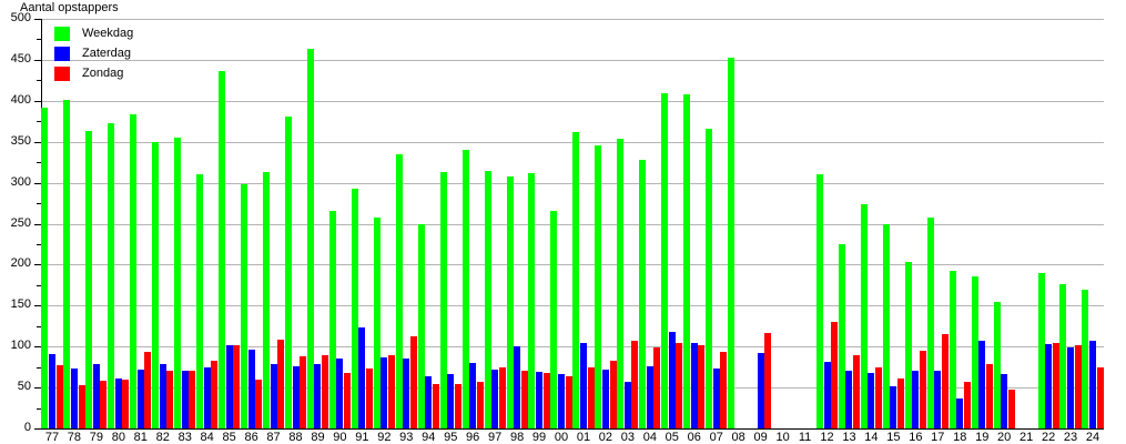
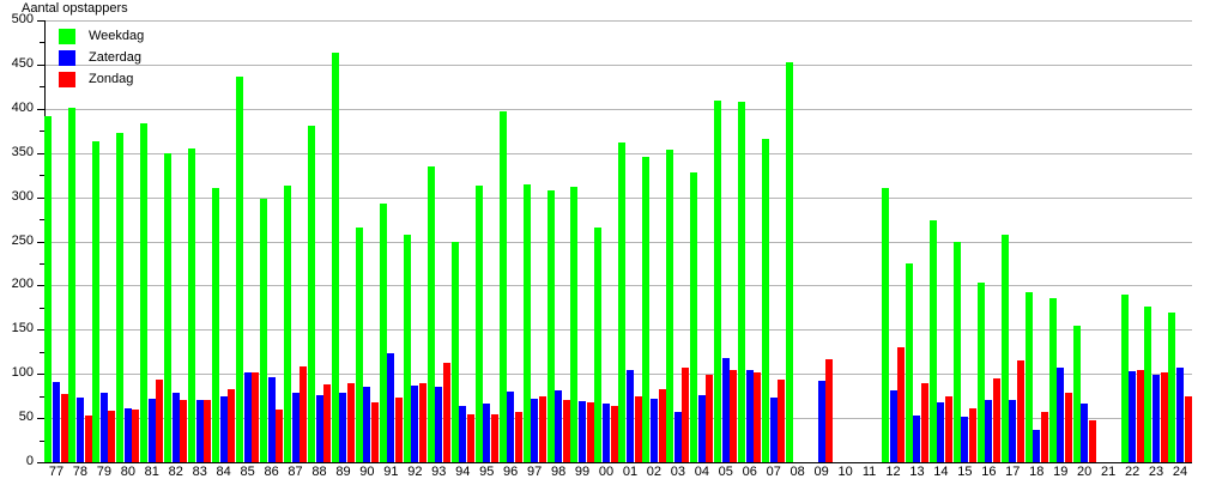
Weekdag/96: 340 -> 400
Zaterdag/98: 100 -> 80
Zaterdag/13: 70 -> 50
